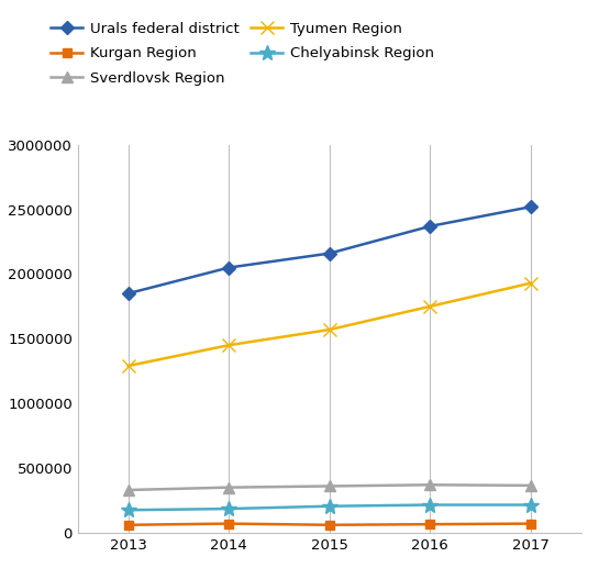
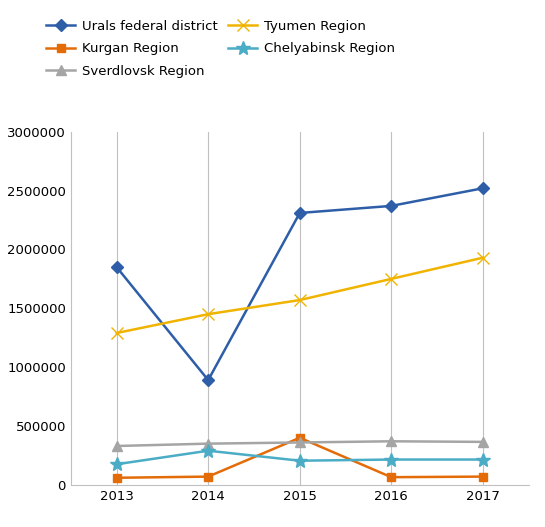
Urals federal district/2014: 2050000 -> 890000
Chelyabinsk Region/2014: 180000 -> 290000
Urals federal district/2015: 2160000 -> 2310000
Kurgan Region/2015: 60000 -> 400000
